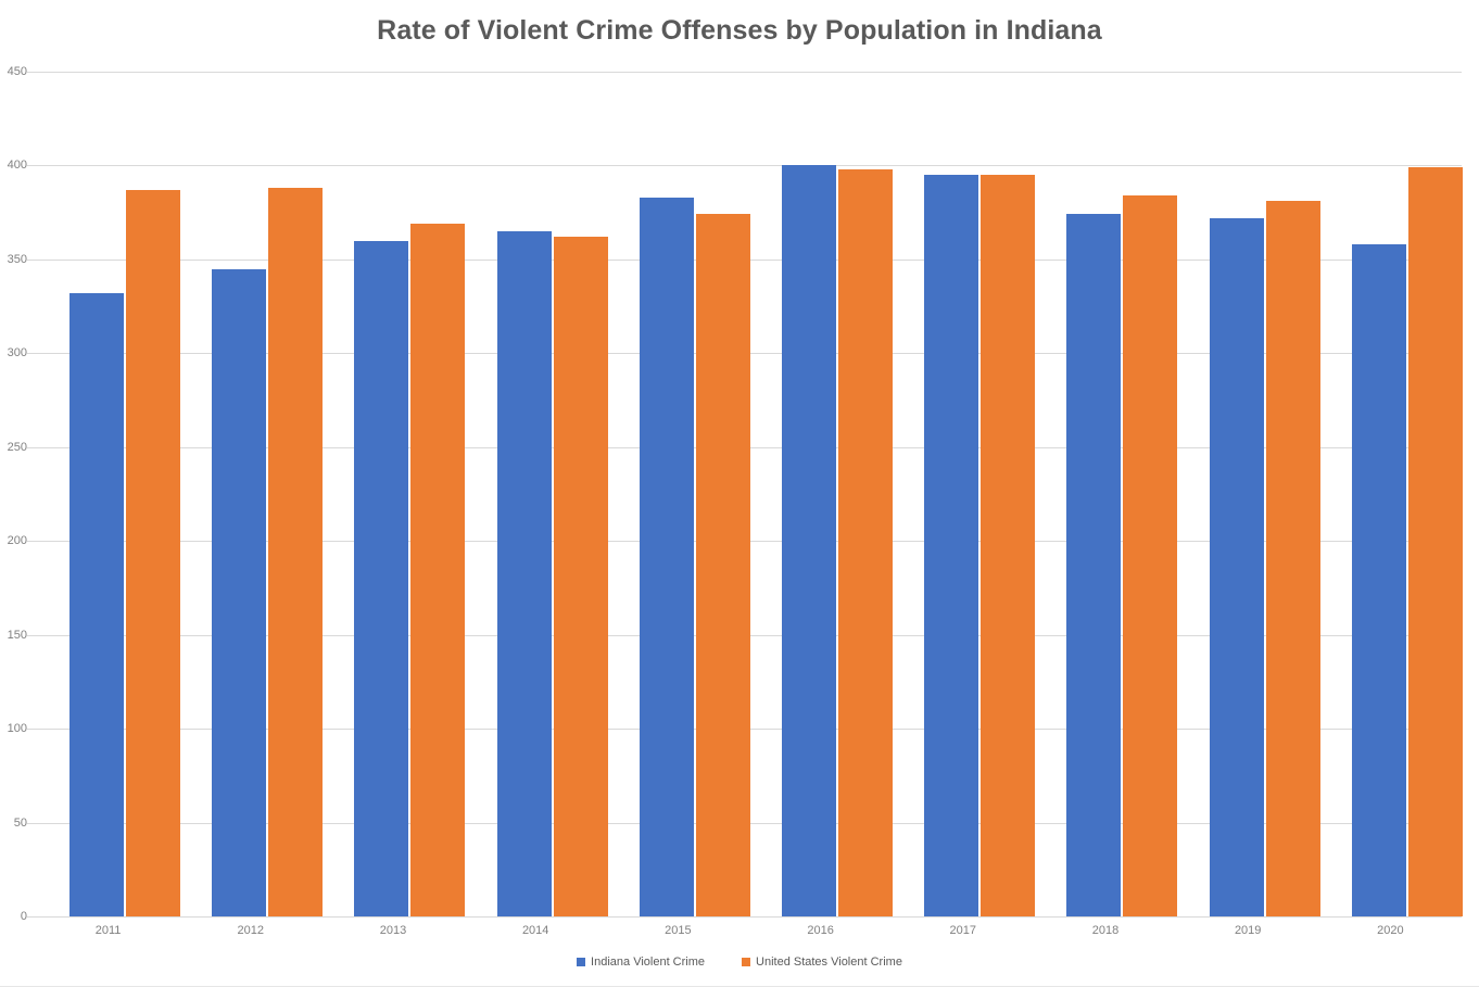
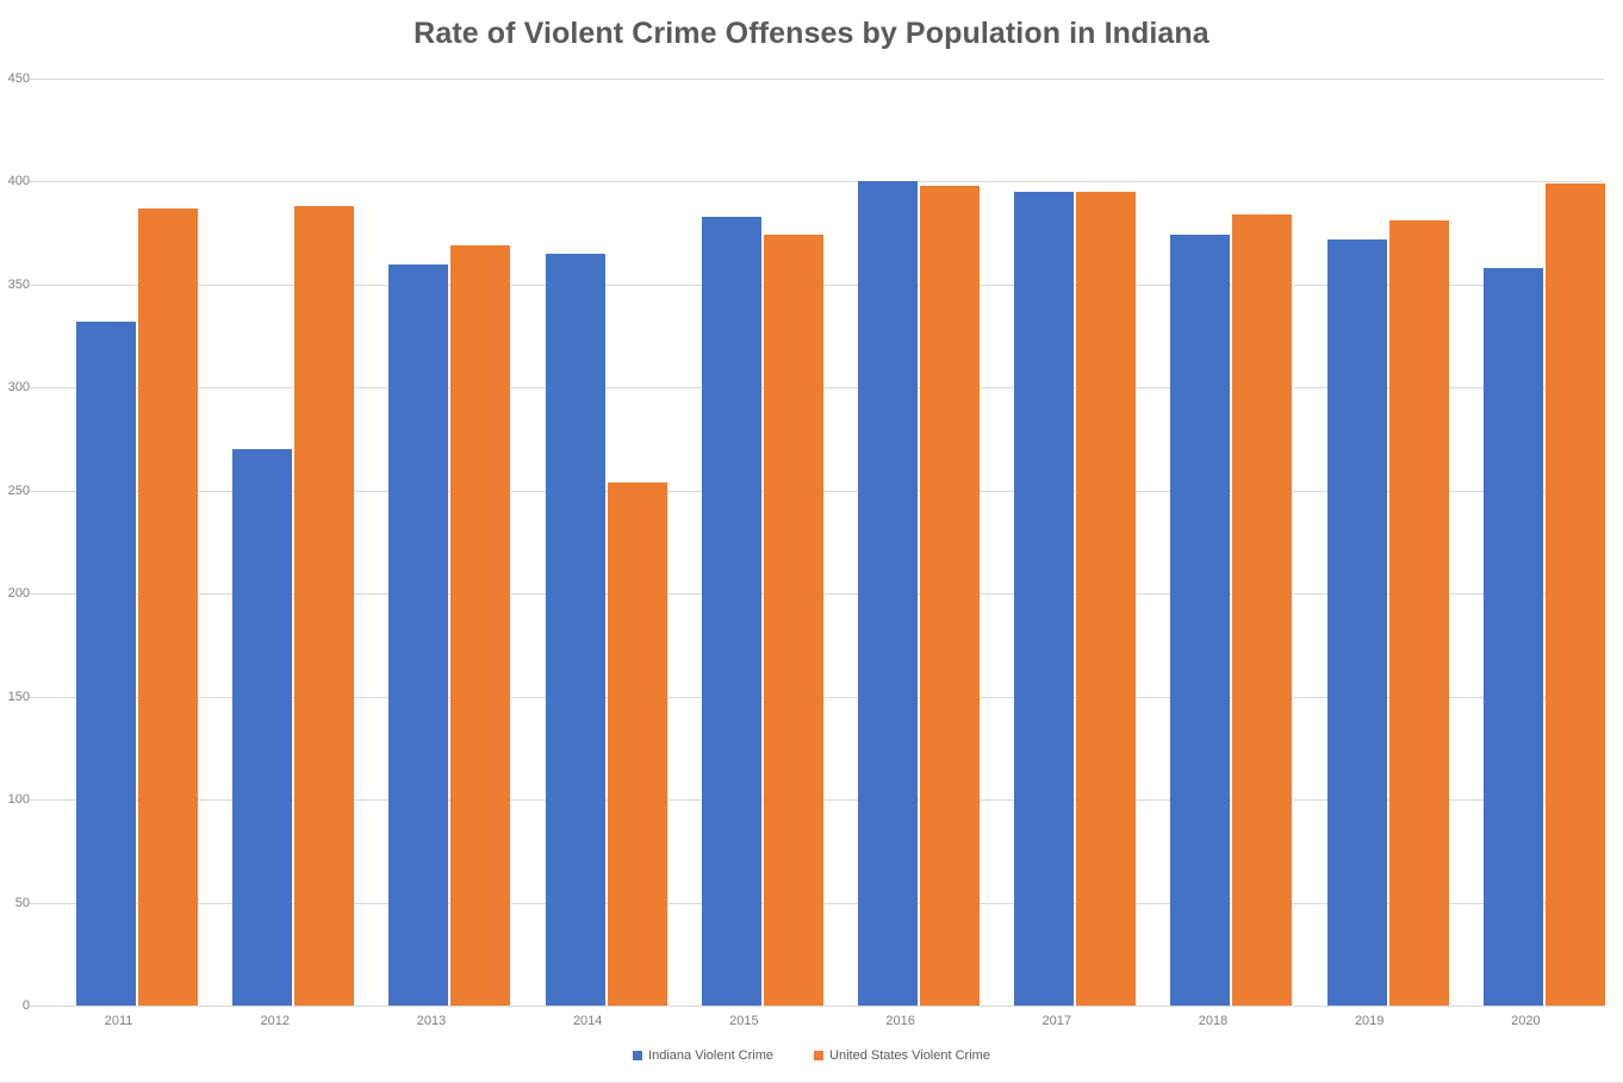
Indiana Violent Crime/2012: 345 -> 270
United States Violent Crime/2014: 362 -> 254
